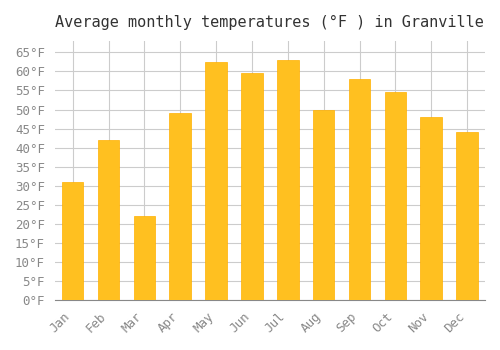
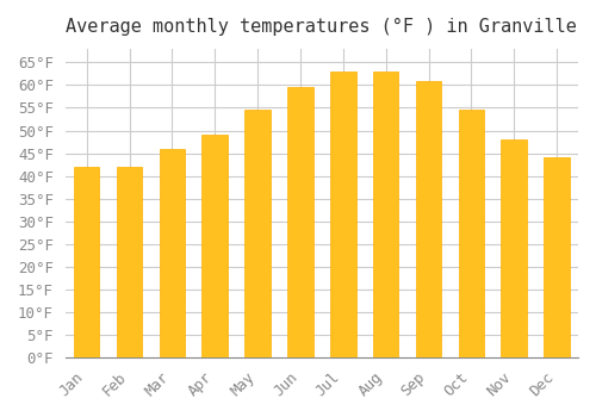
Jan: 31.0°F -> 42.0°F
Mar: 22.0°F -> 46.0°F
May: 62.5°F -> 54.5°F
Aug: 50.0°F -> 63.0°F
Sep: 58.0°F -> 61.0°F
